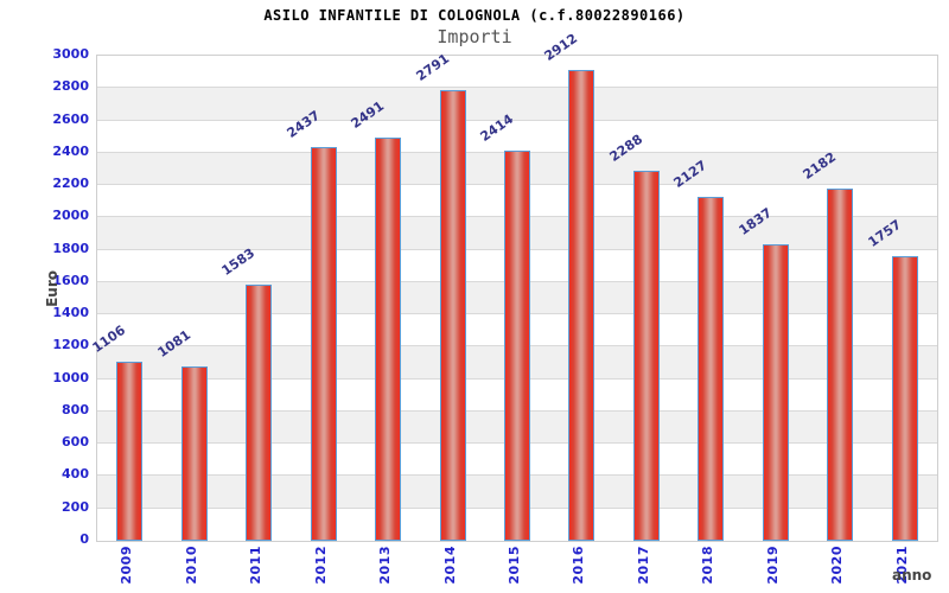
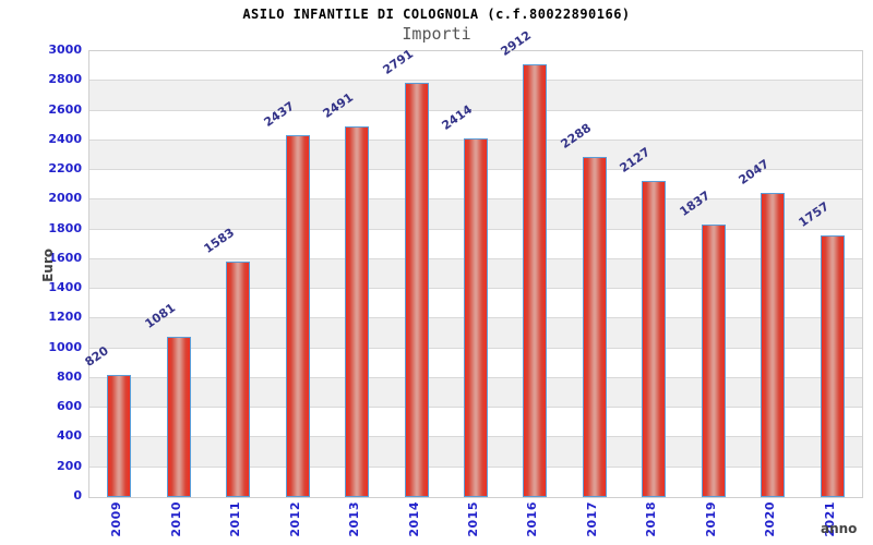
2009: 1106 -> 820
2020: 2182 -> 2047
